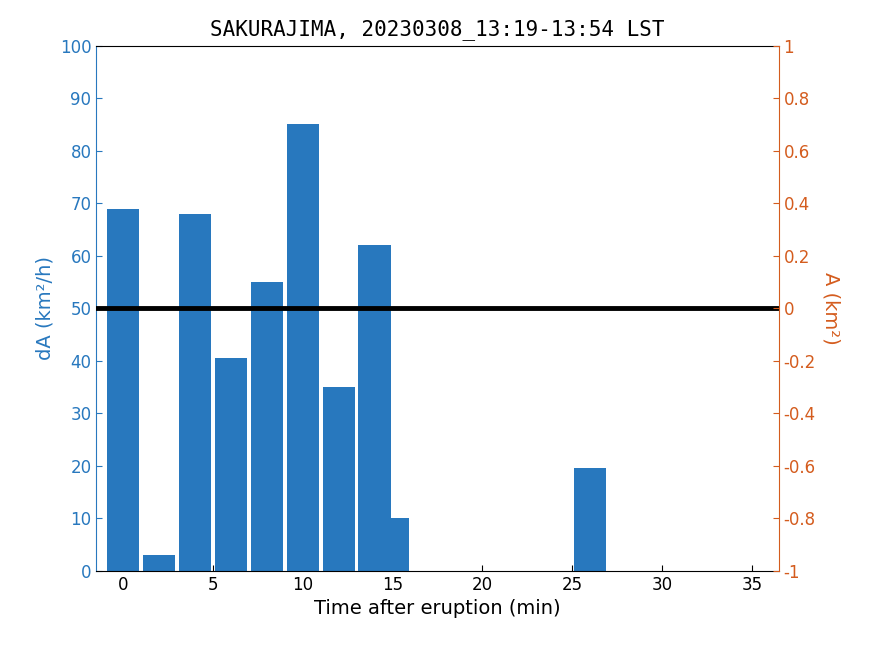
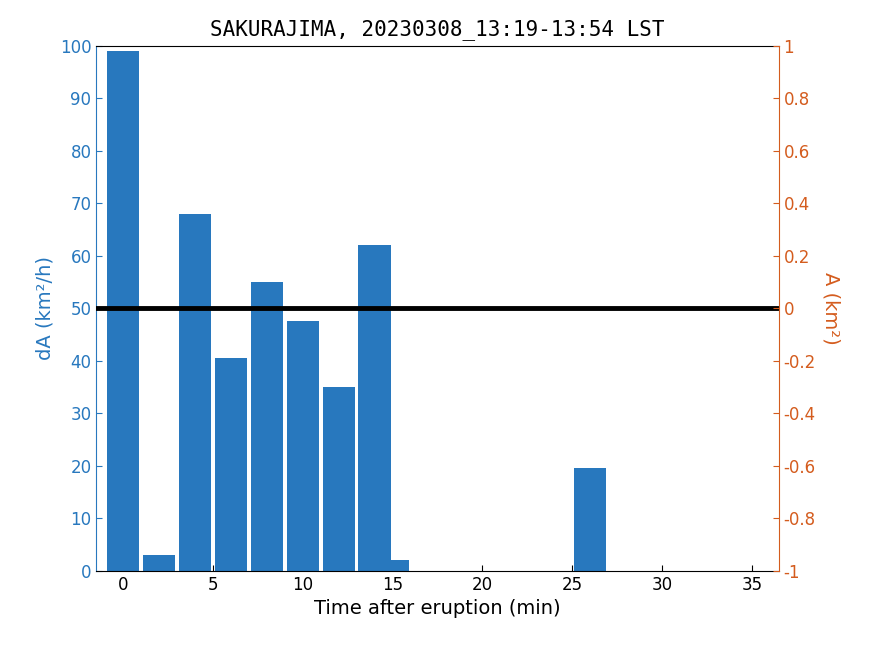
0: 69.0 -> 99.0
10: 85.2 -> 47.5
15: 10.0 -> 2.0
